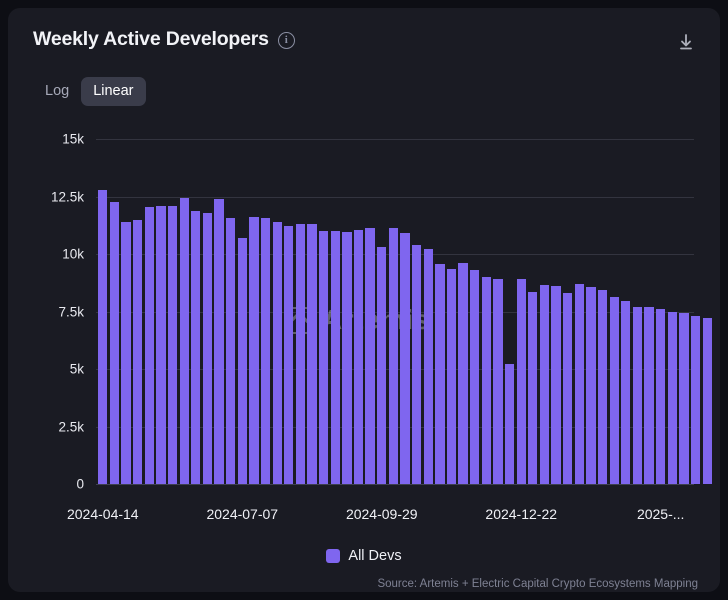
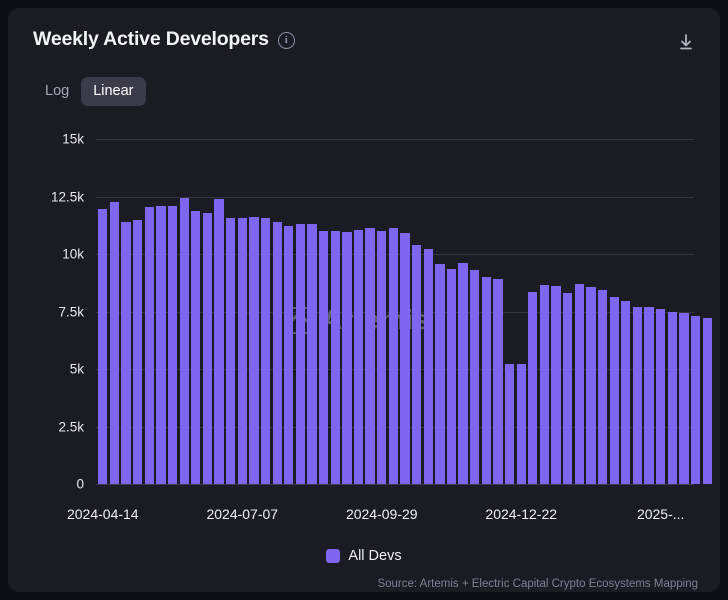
2024-04-14: 12.8k -> 12.0k
2024-07-07: 10.7k -> 11.6k
2024-09-29: 10.3k -> 11.0k
2024-12-22: 8.9k -> 5.2k
